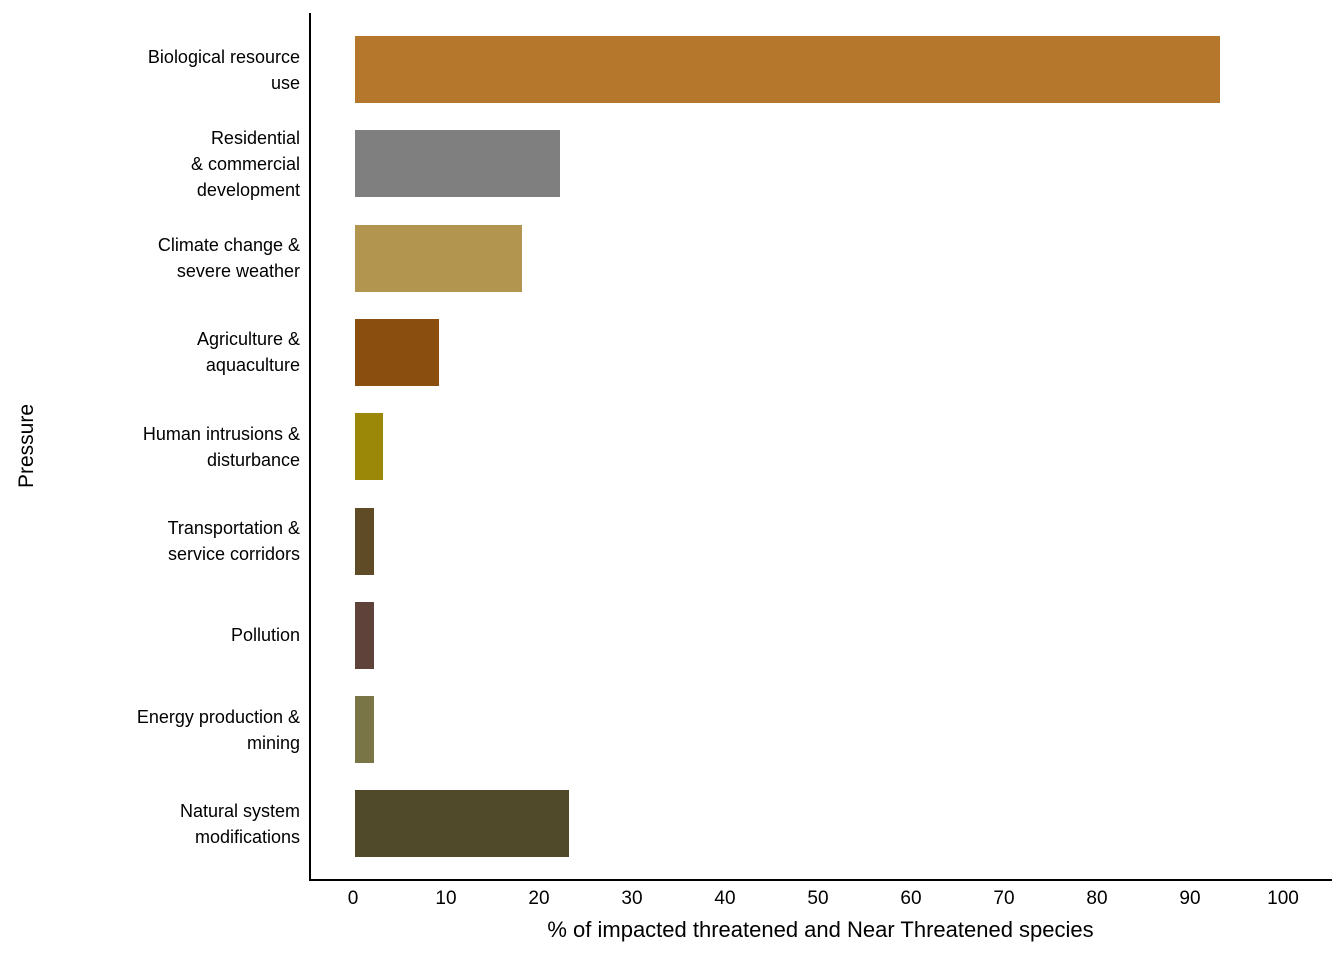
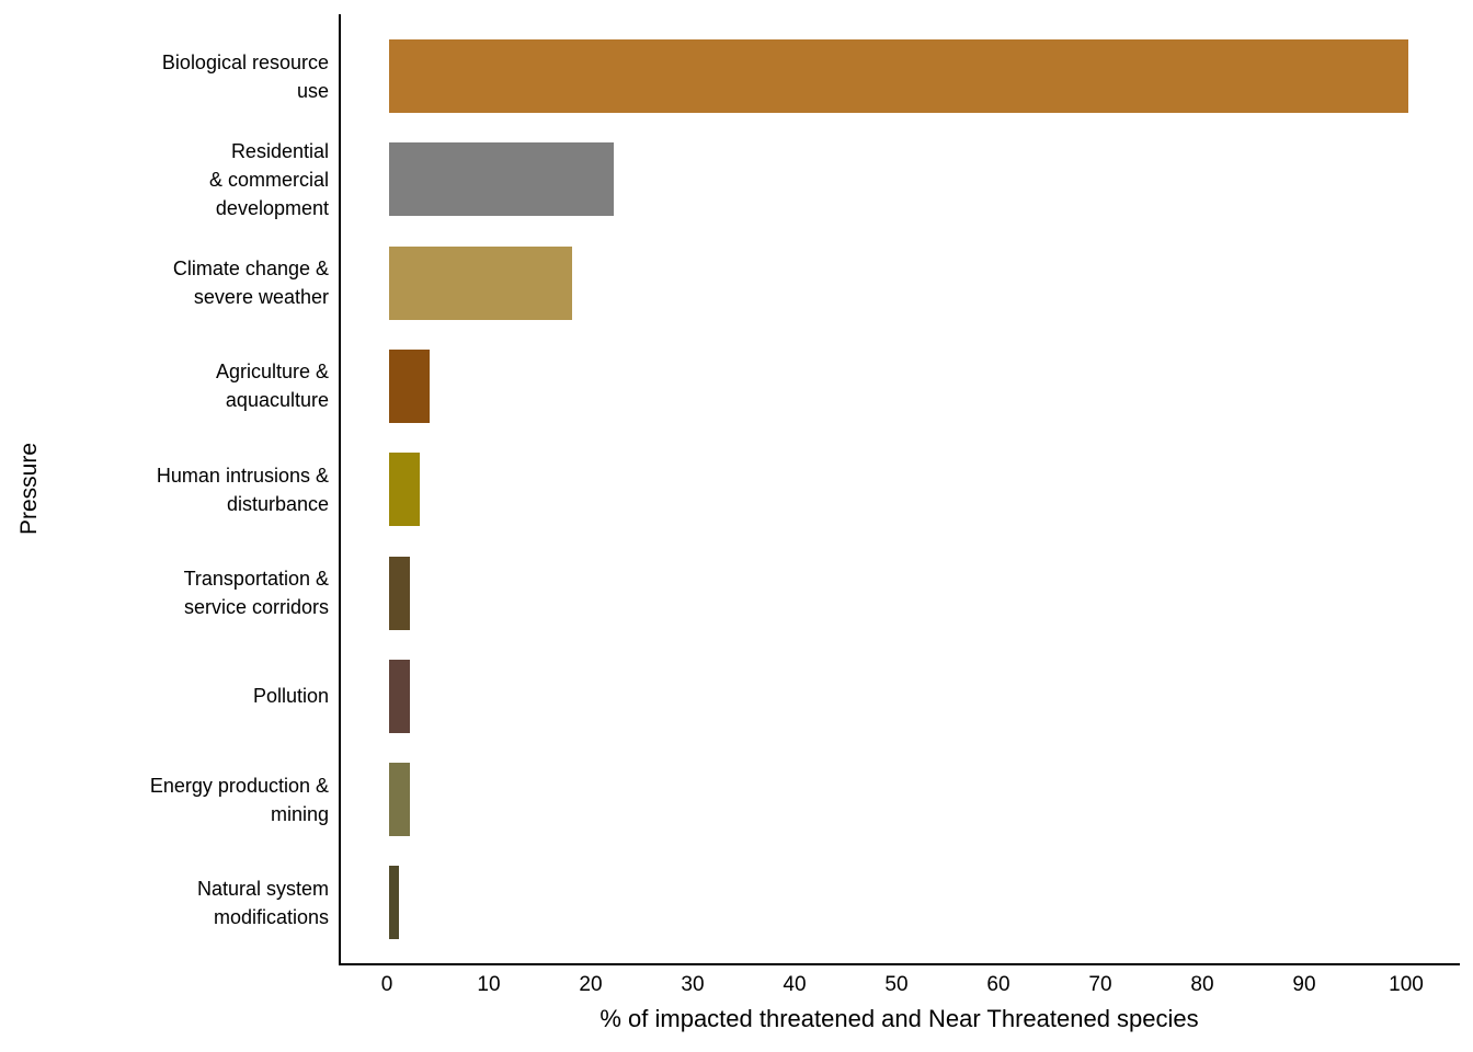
Biological resource use: 93 -> 100
Agriculture & aquaculture: 9 -> 4
Natural system modifications: 23 -> 1
